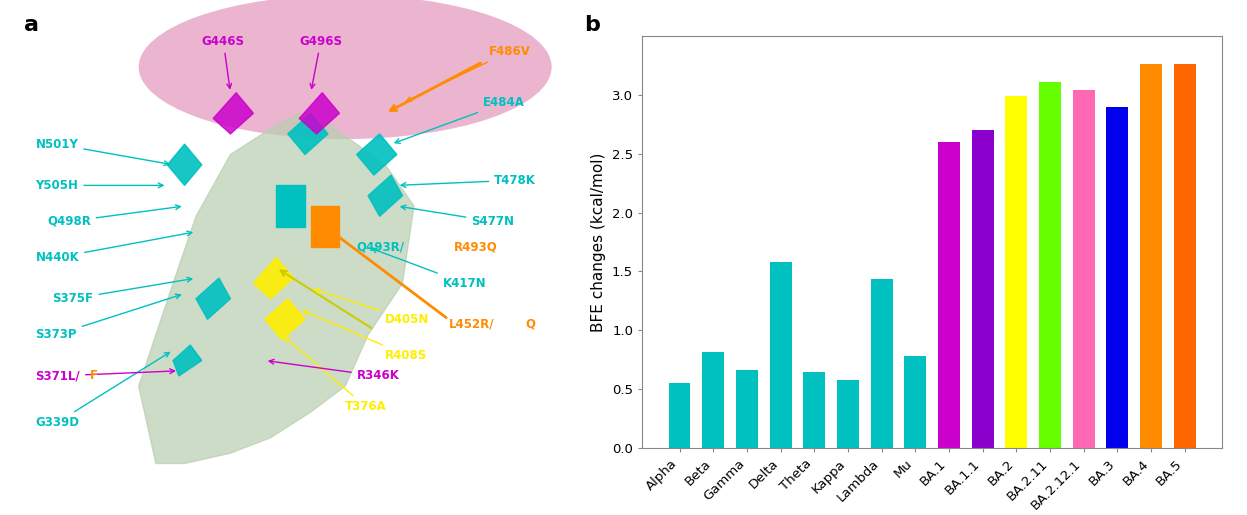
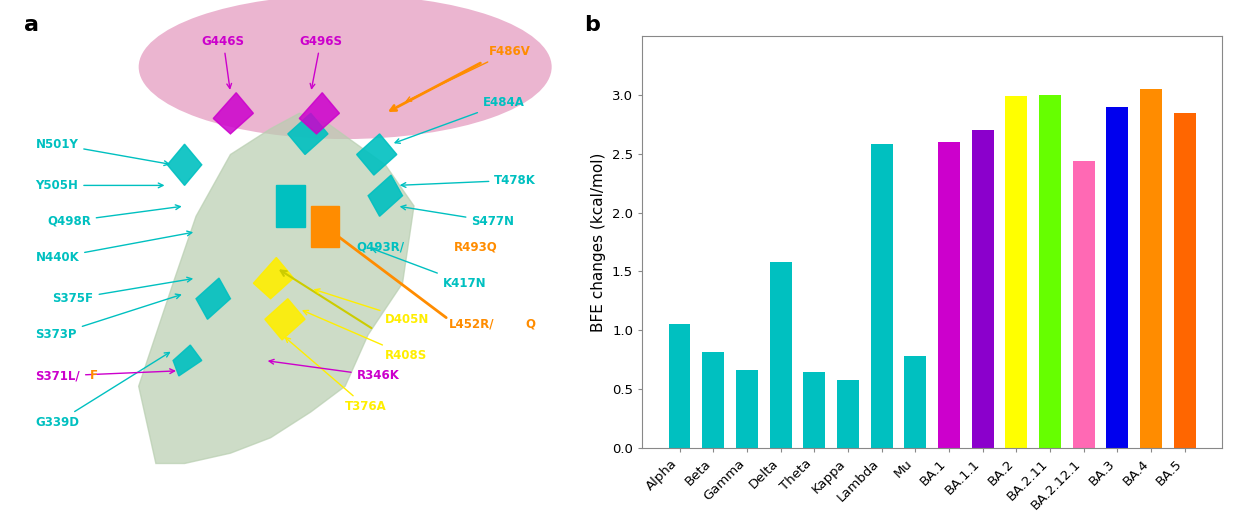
Alpha: 0.55 -> 1.05
Lambda: 1.44 -> 2.58
BA.2.11: 3.11 -> 3.00
BA.2.12.1: 3.04 -> 2.44
BA.4: 3.26 -> 3.05
BA.5: 3.26 -> 2.85
